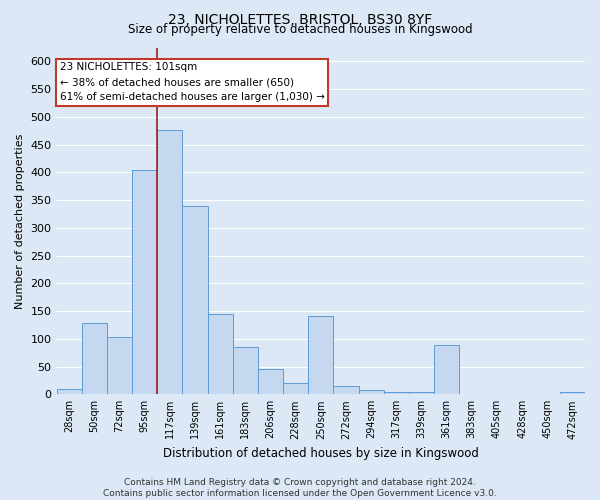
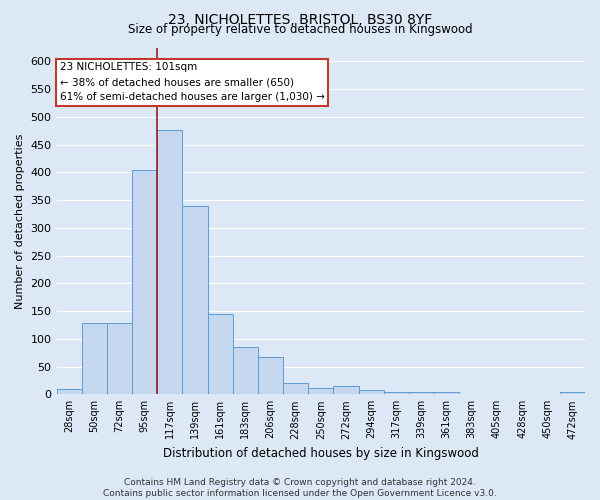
72sqm: 104 -> 128
206sqm: 46 -> 68
250sqm: 142 -> 12
361sqm: 88 -> 5
